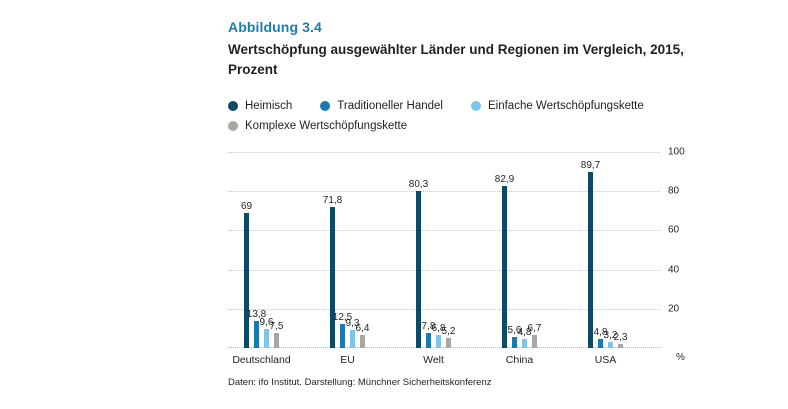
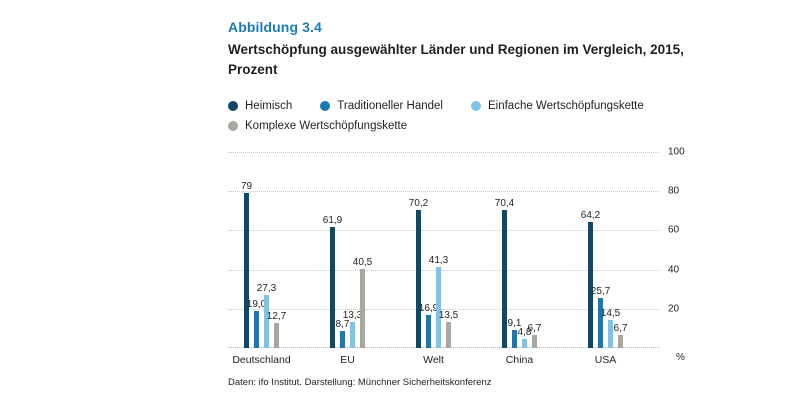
Heimisch/Deutschland: 69 -> 79
Traditioneller Handel/Deutschland: 13,8 -> 19,0
Einfache Wertschöpfungskette/Deutschland: 9,6 -> 27,3
Komplexe Wertschöpfungskette/Deutschland: 7,5 -> 12,7
Heimisch/EU: 71,8 -> 61,9
Traditioneller Handel/EU: 12,5 -> 8,7
Einfache Wertschöpfungskette/EU: 9,3 -> 13,3
Komplexe Wertschöpfungskette/EU: 6,4 -> 40,5
Heimisch/Welt: 80,3 -> 70,2
Traditioneller Handel/Welt: 7,8 -> 16,9
Einfache Wertschöpfungskette/Welt: 6,8 -> 41,3
Komplexe Wertschöpfungskette/Welt: 5,2 -> 13,5
Heimisch/China: 82,9 -> 70,4
Traditioneller Handel/China: 5,6 -> 9,1
Heimisch/USA: 89,7 -> 64,2
Traditioneller Handel/USA: 4,8 -> 25,7
Einfache Wertschöpfungskette/USA: 3,2 -> 14,5
Komplexe Wertschöpfungskette/USA: 2,3 -> 6,7
